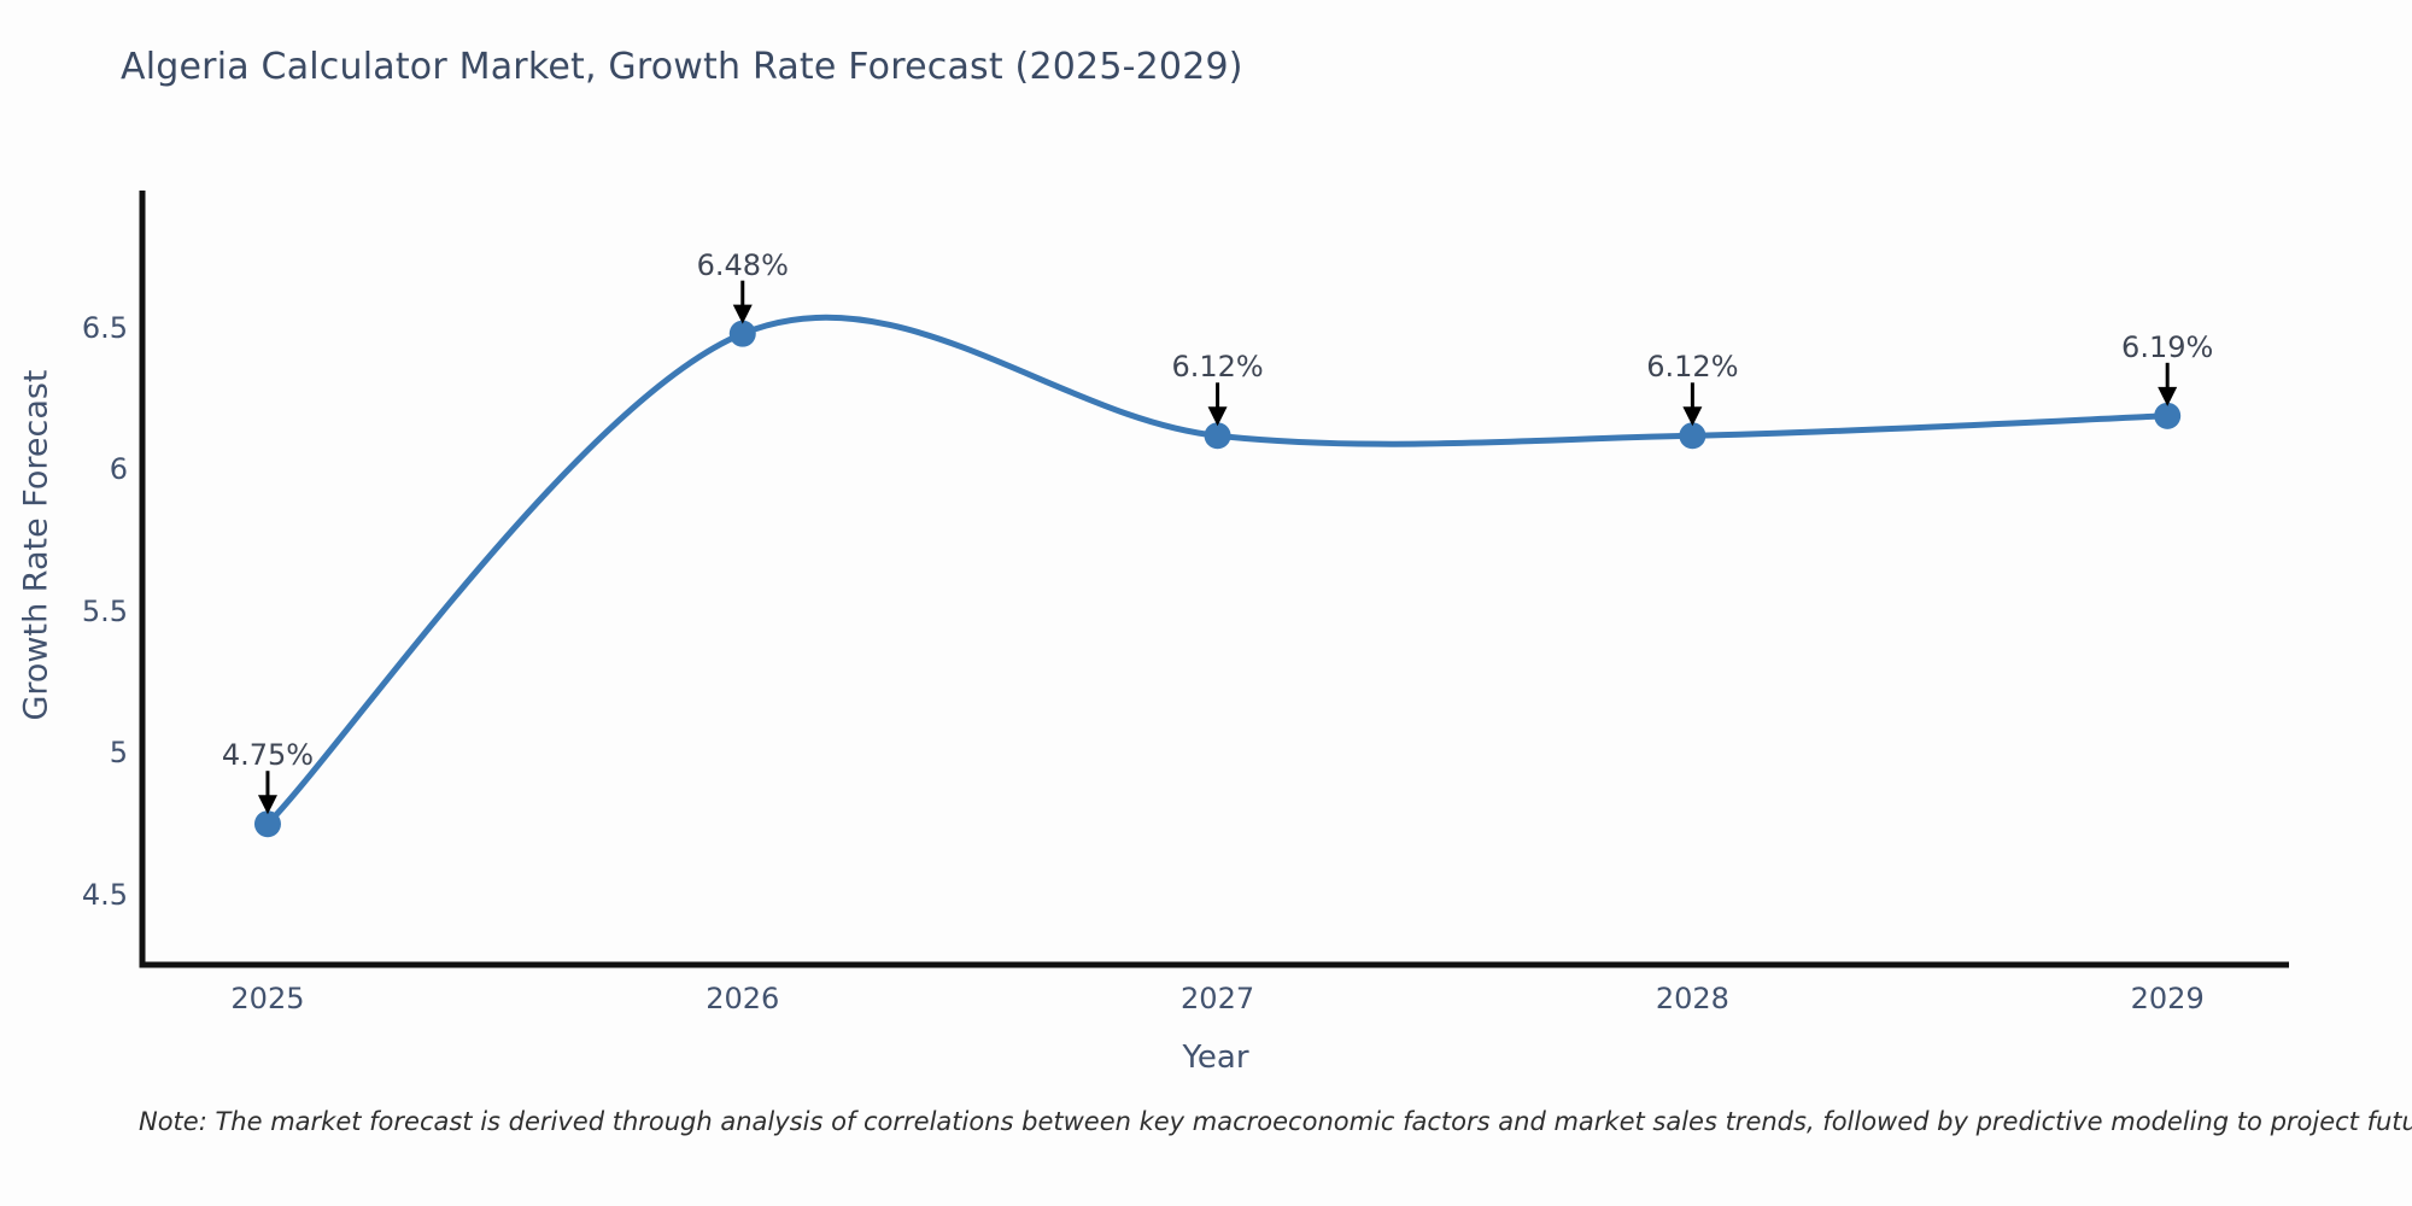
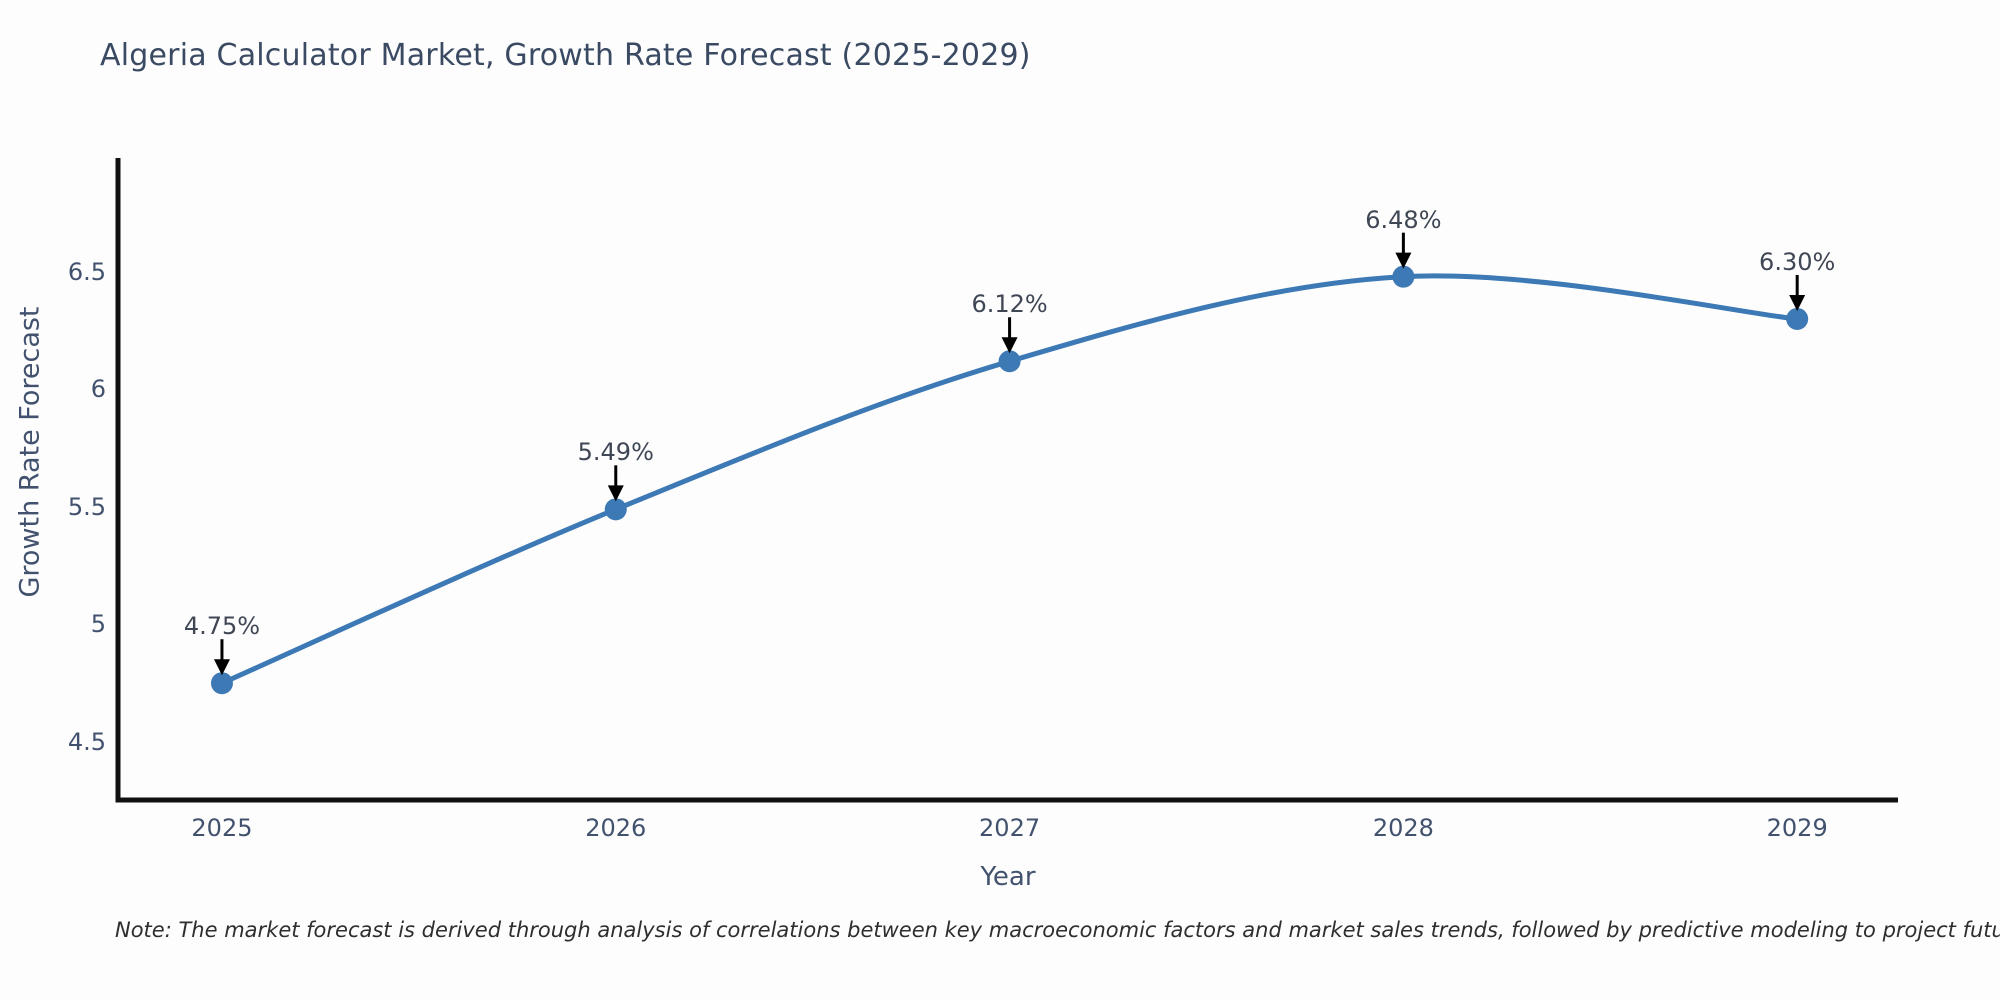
2026: 6.48% -> 5.49%
2028: 6.12% -> 6.48%
2029: 6.19% -> 6.30%
